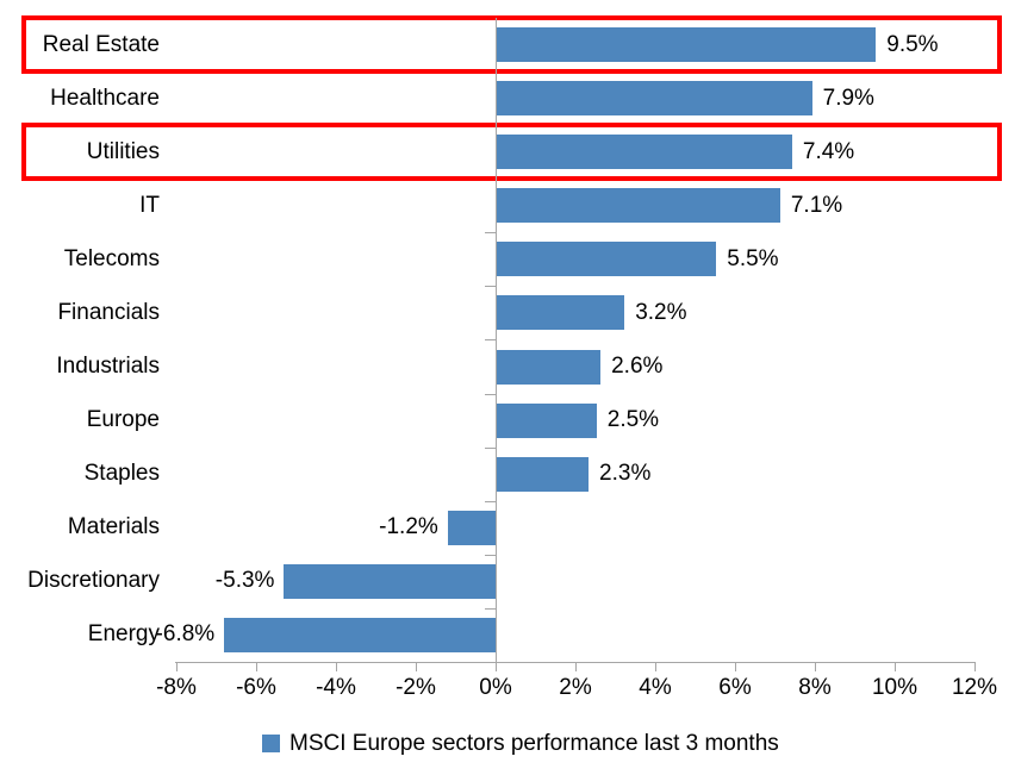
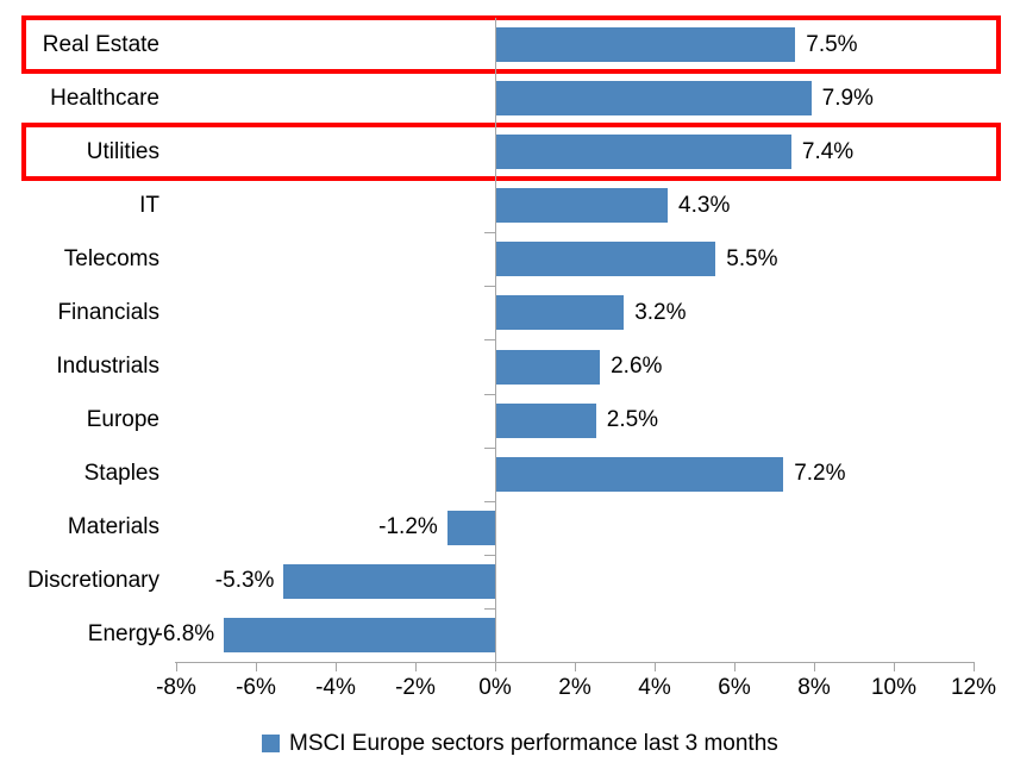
Real Estate: 9.5% -> 7.5%
IT: 7.1% -> 4.3%
Staples: 2.3% -> 7.2%
